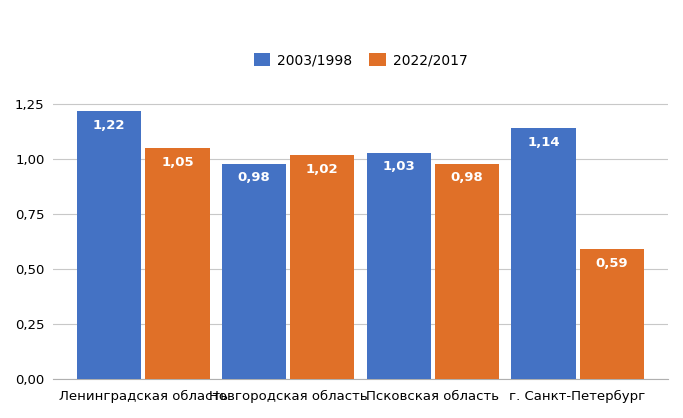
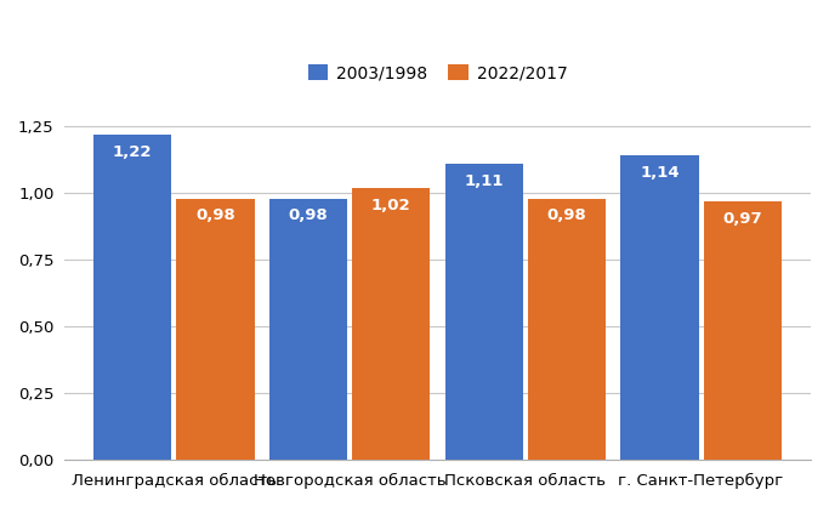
2022/2017/Ленинградская область: 1,05 -> 0,98
2003/1998/Псковская область: 1,03 -> 1,11
2022/2017/г. Санкт-Петербург: 0,59 -> 0,97
